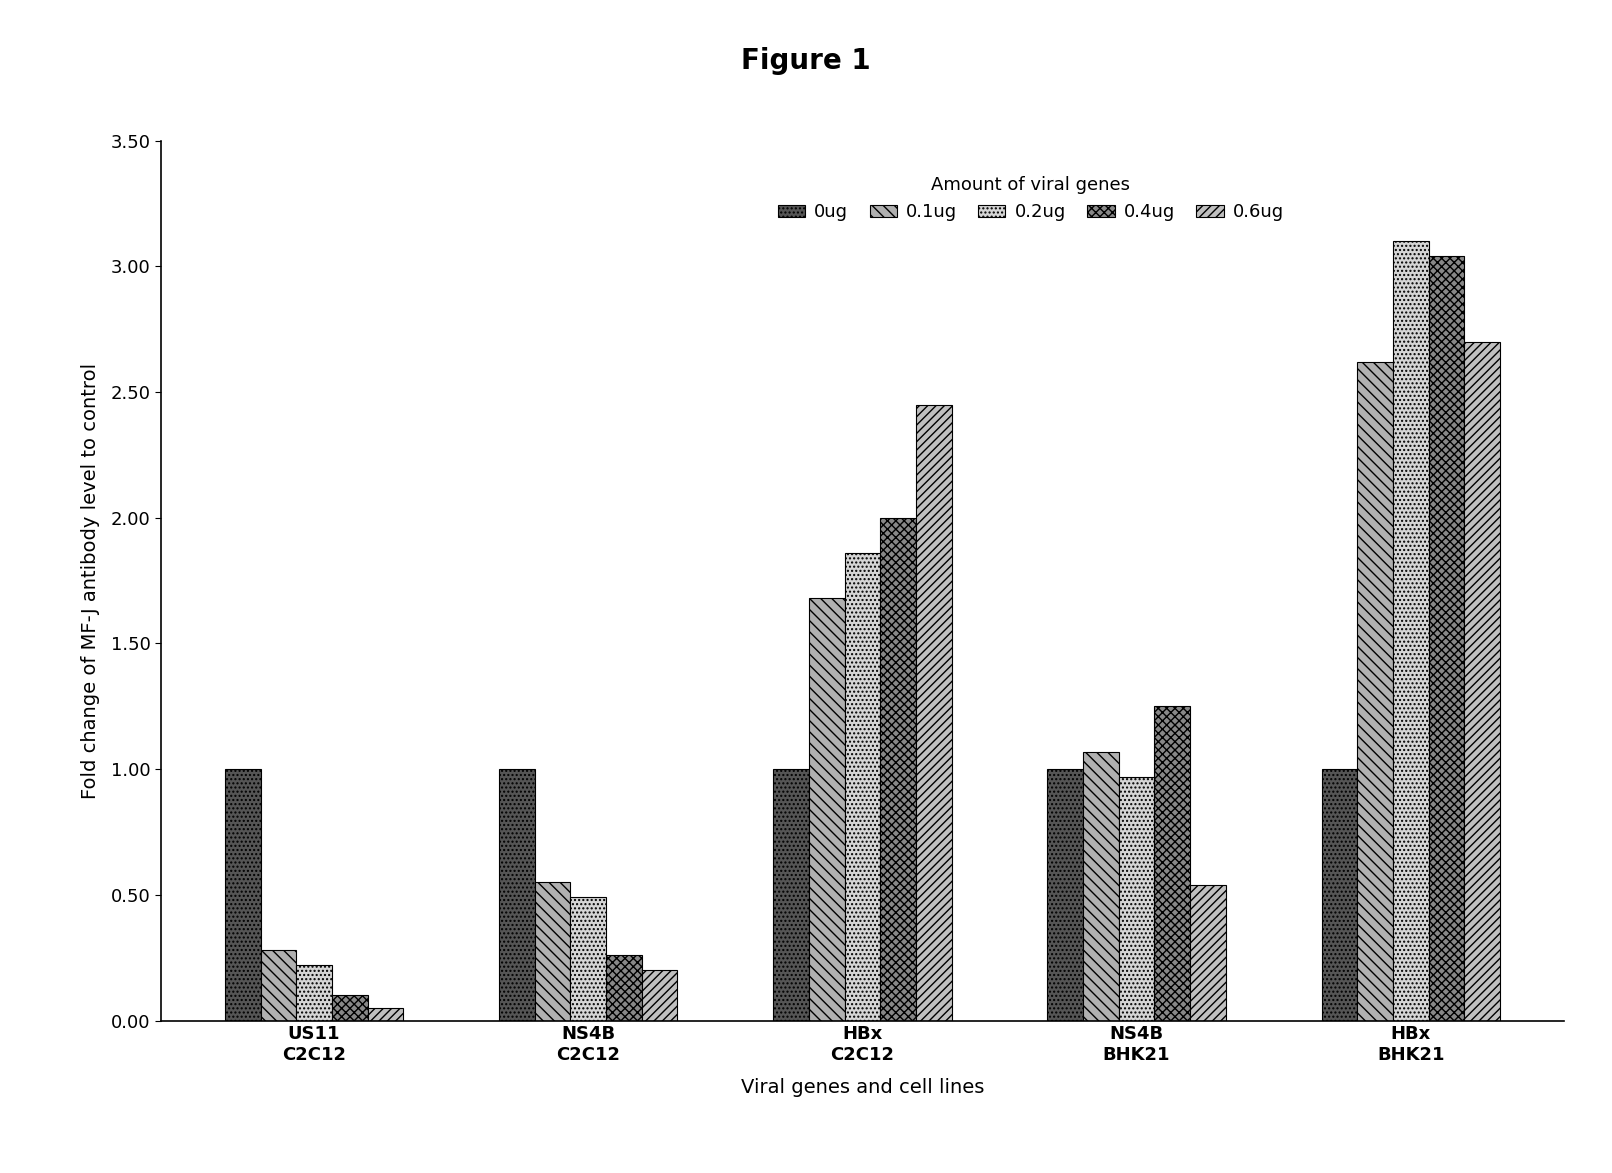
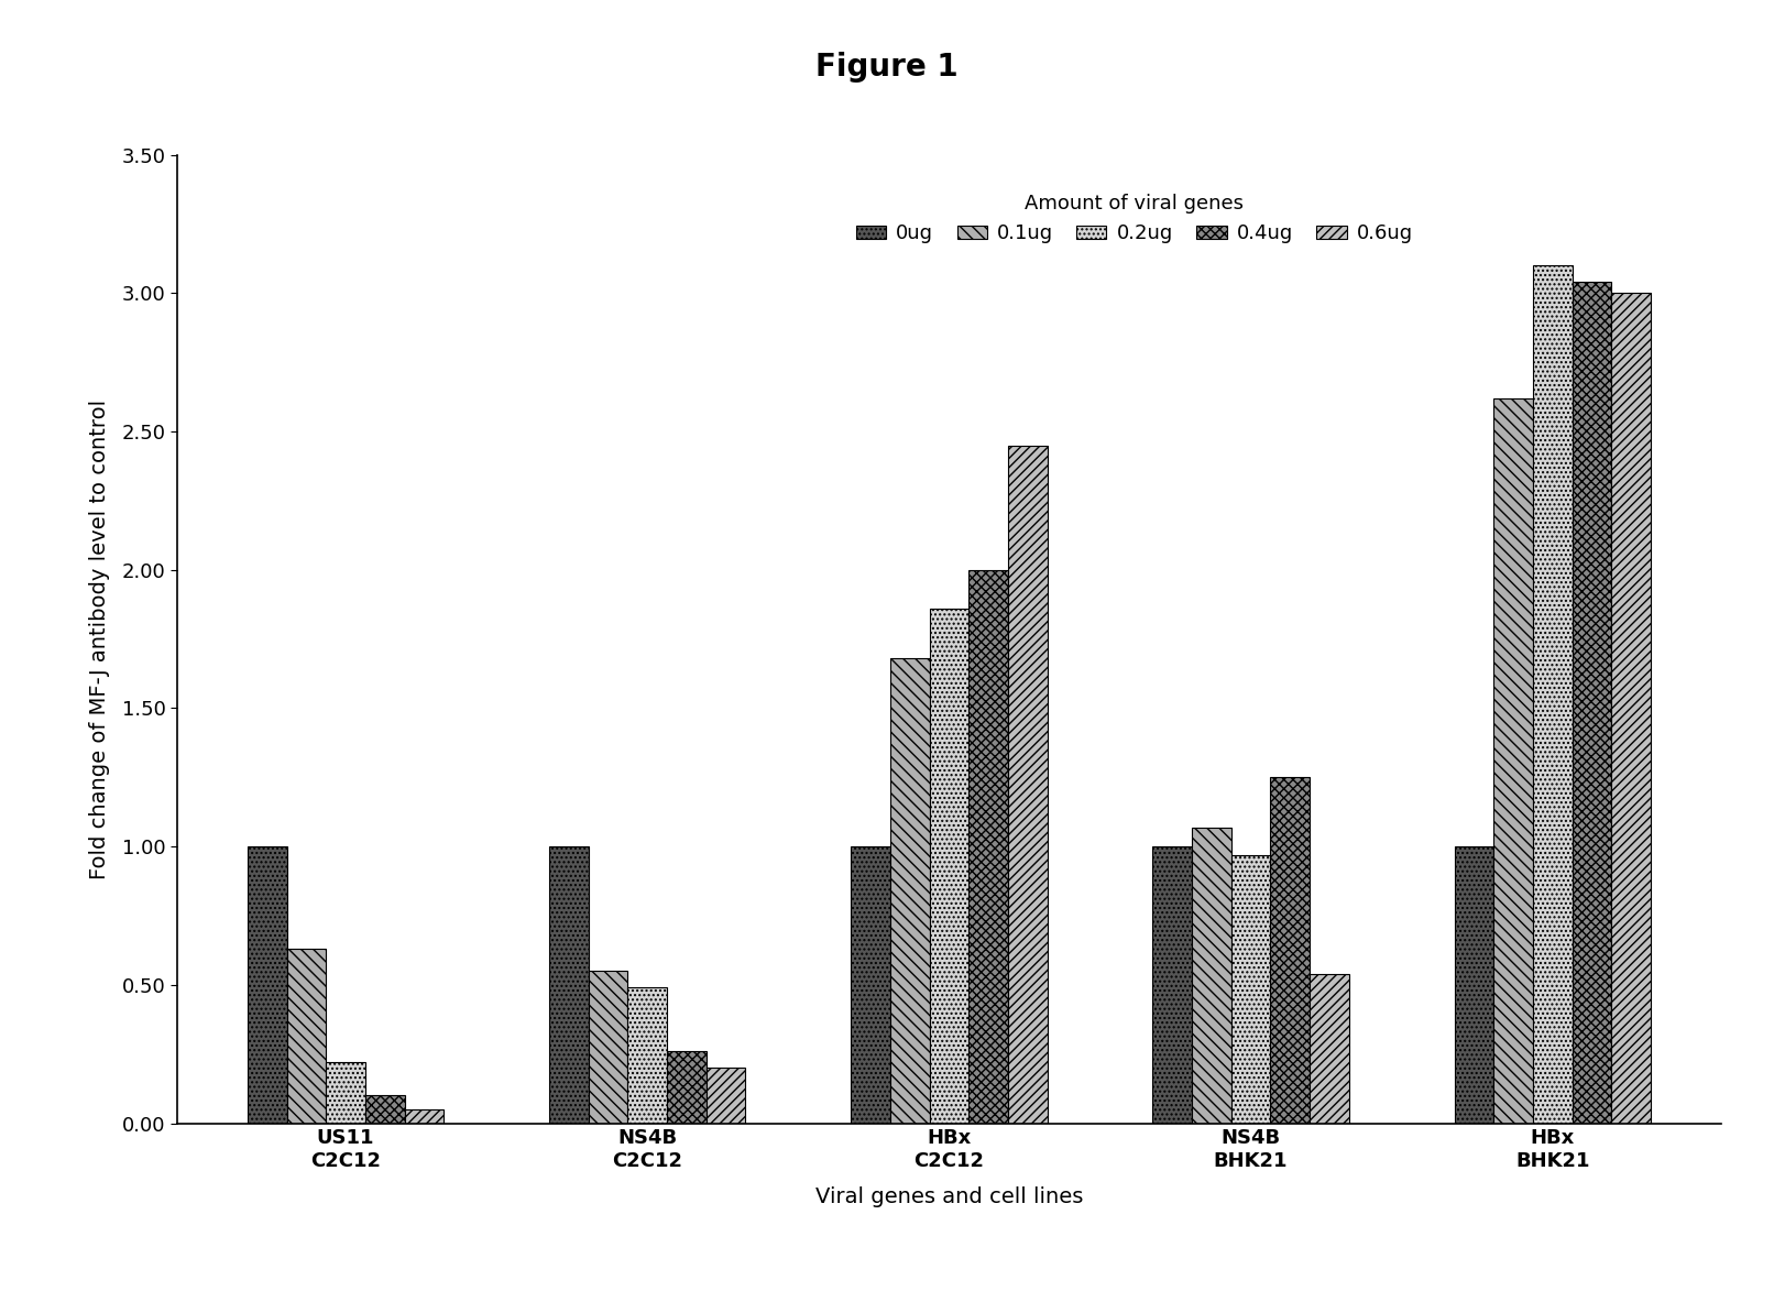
0.1ug/US11 C2C12: 0.28 -> 0.63
0.6ug/HBx BHK21: 2.70 -> 3.00
